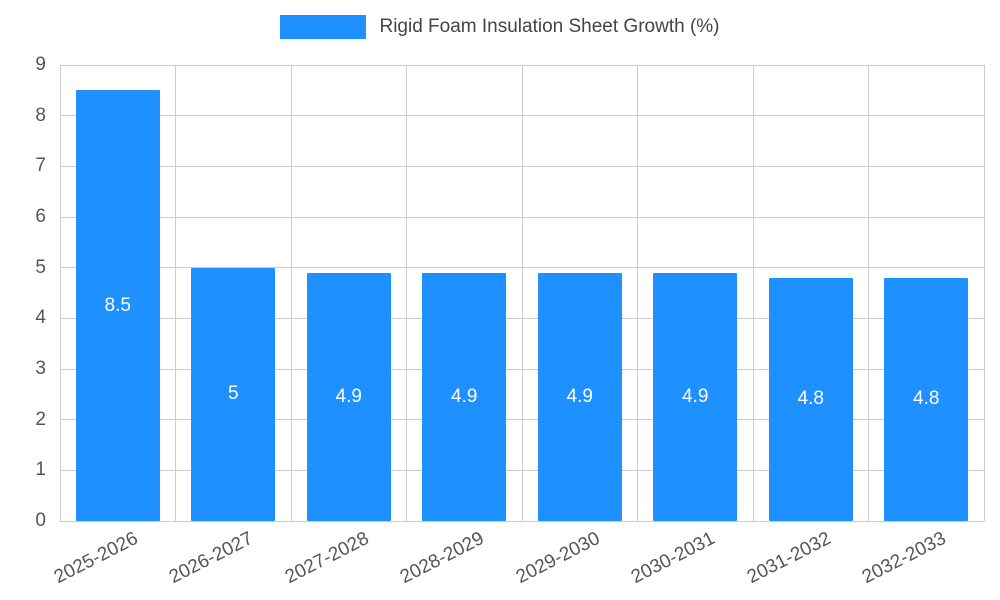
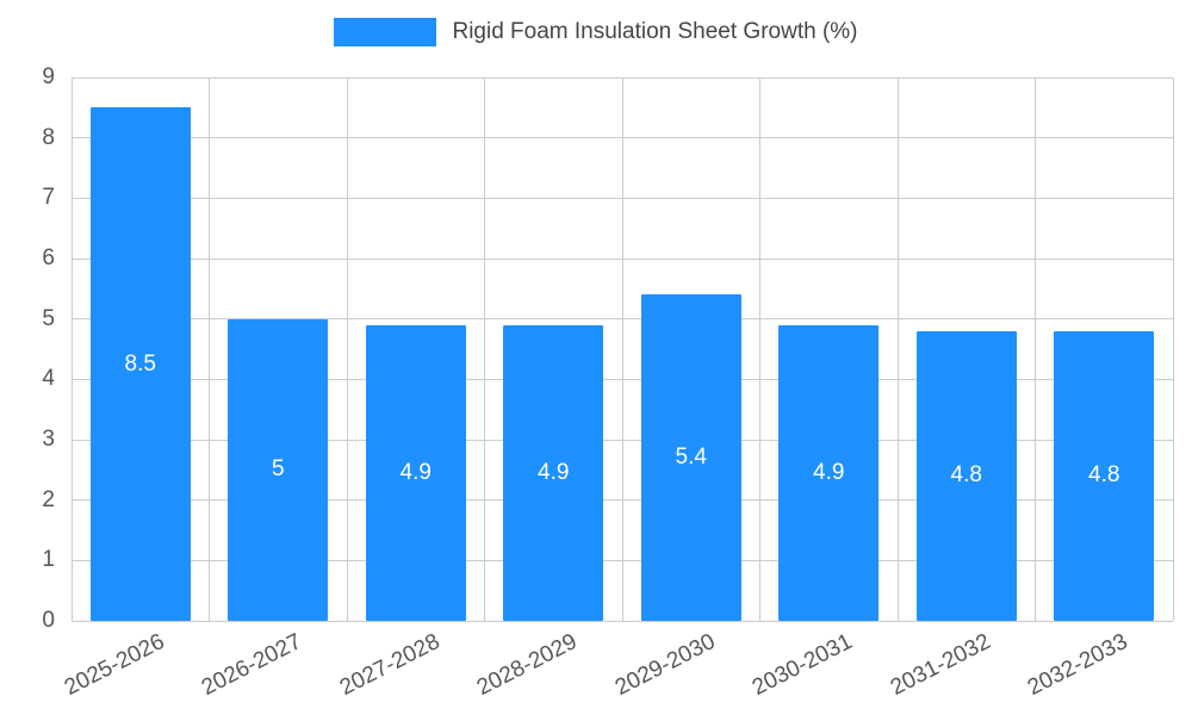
2029-2030: 4.9 -> 5.4
